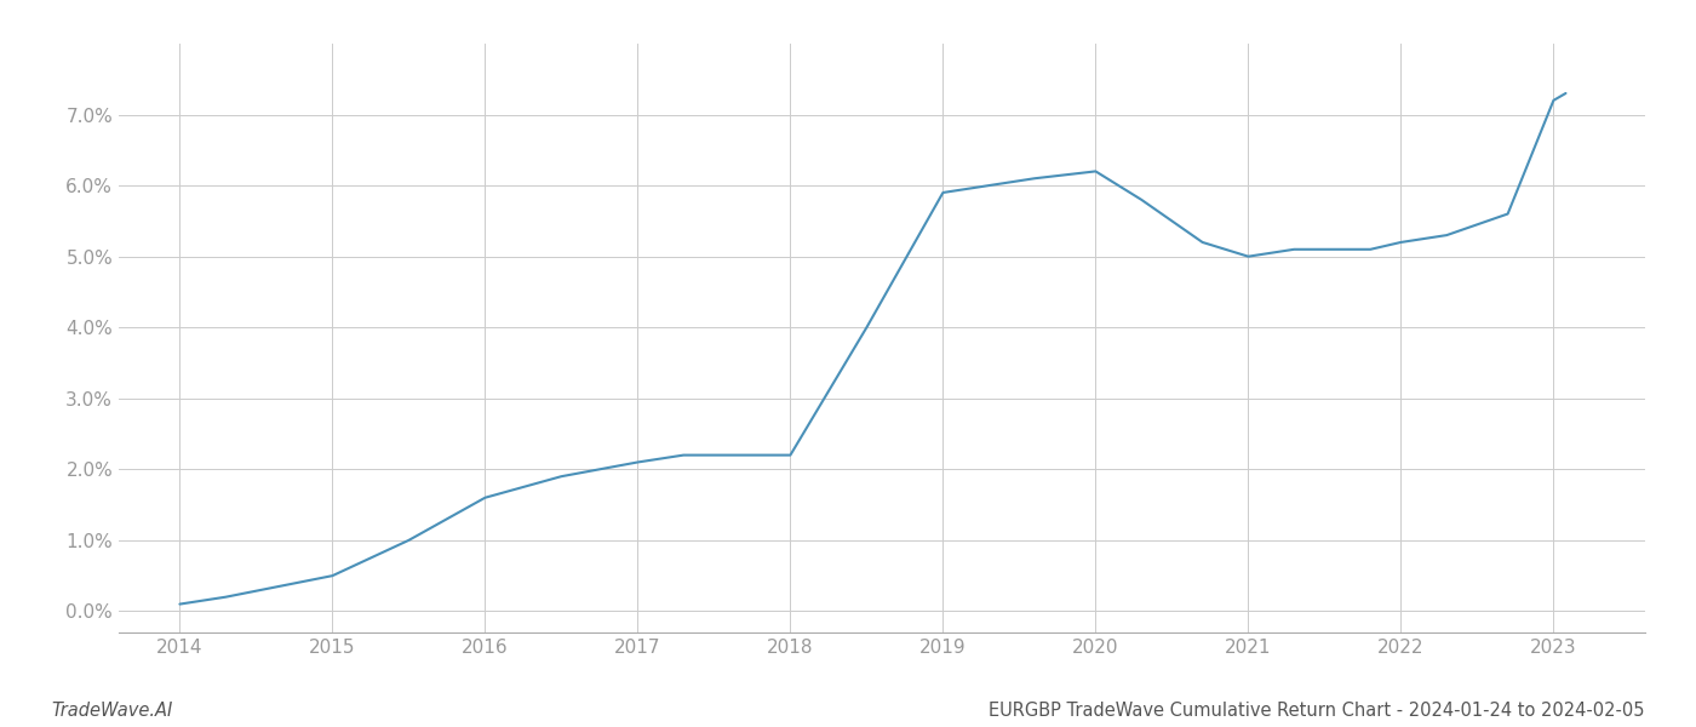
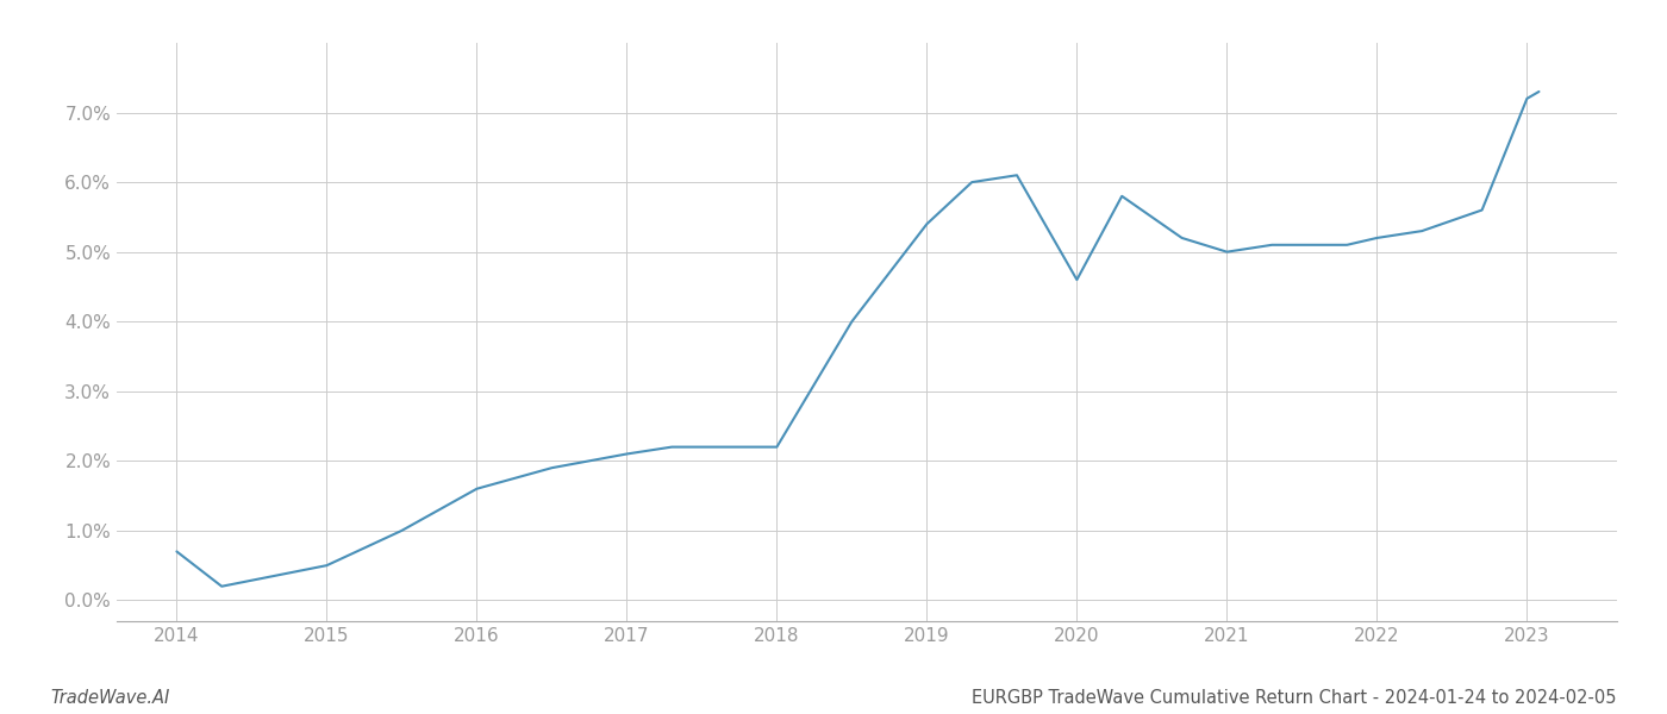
2014: 0.1% -> 0.7%
2019: 5.9% -> 5.4%
2020: 6.2% -> 4.6%
